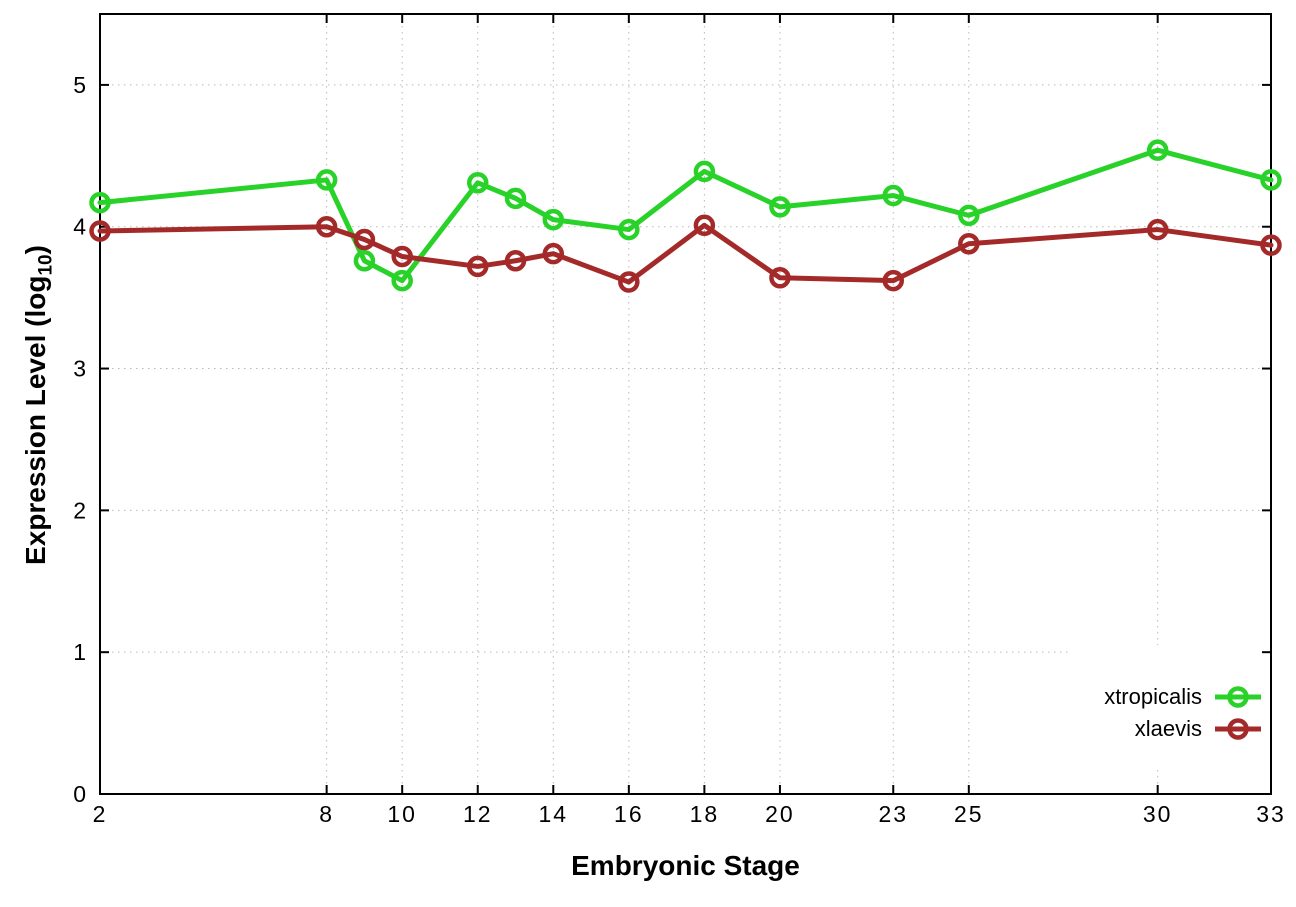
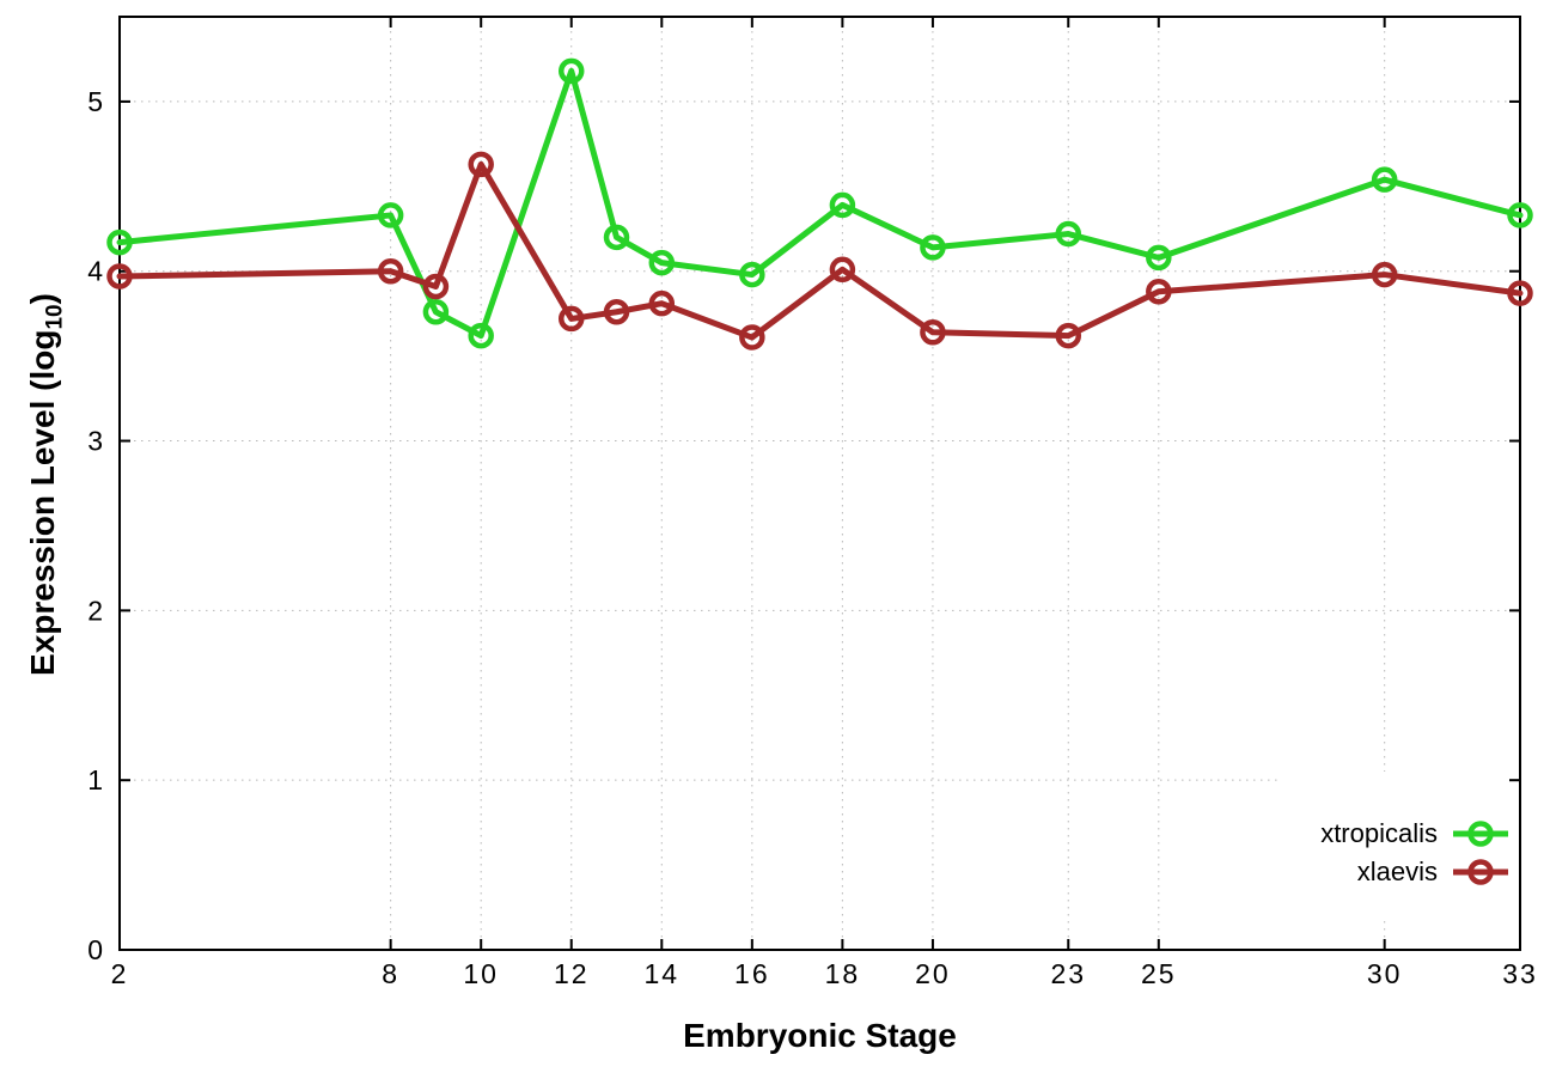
xlaevis/10: 3.79 -> 4.63
xtropicalis/12: 4.31 -> 5.18
